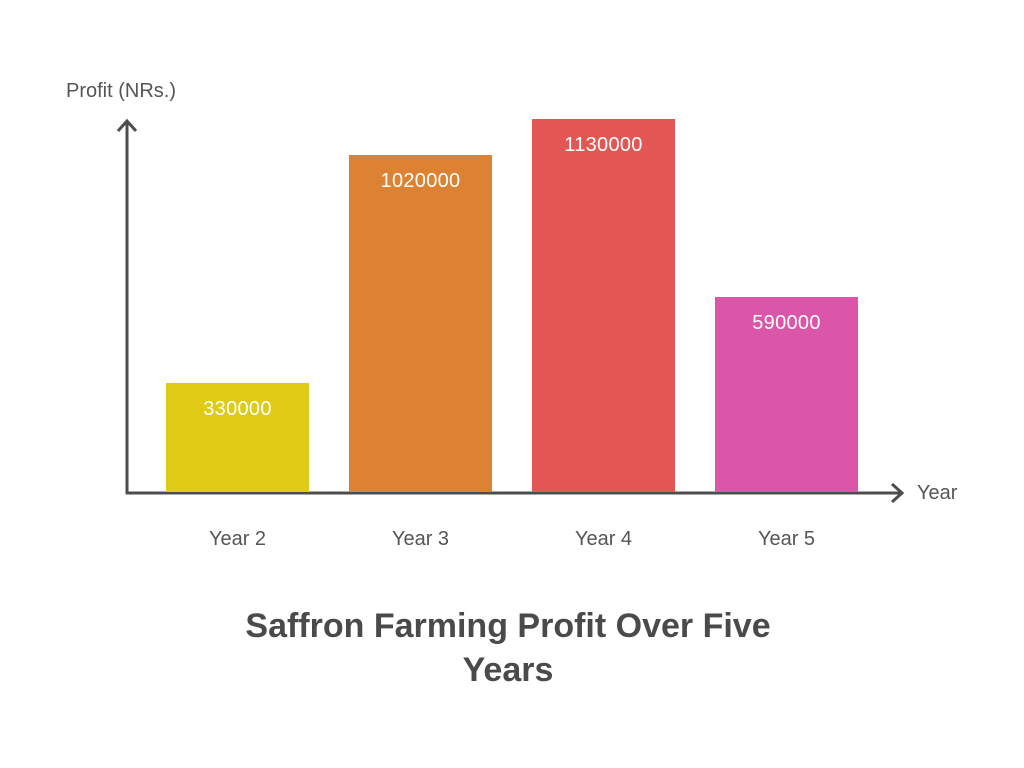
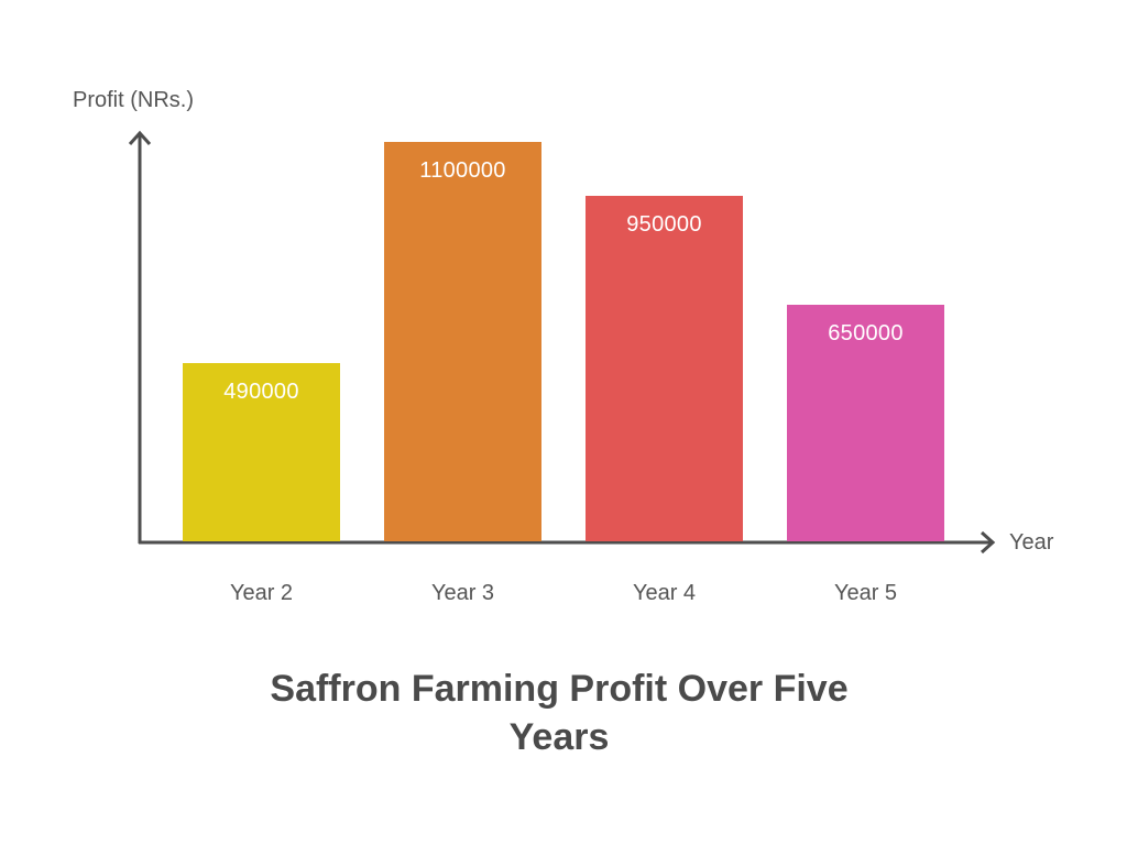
Year 2: 330000 -> 490000
Year 3: 1020000 -> 1100000
Year 4: 1130000 -> 950000
Year 5: 590000 -> 650000
